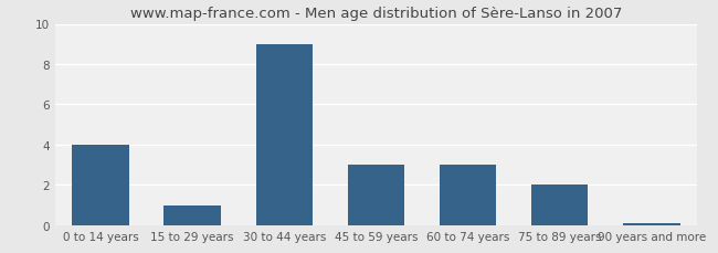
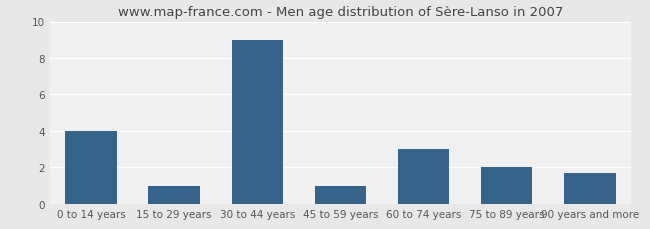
45 to 59 years: 3.0 -> 1.0
90 years and more: 0.1 -> 1.7
